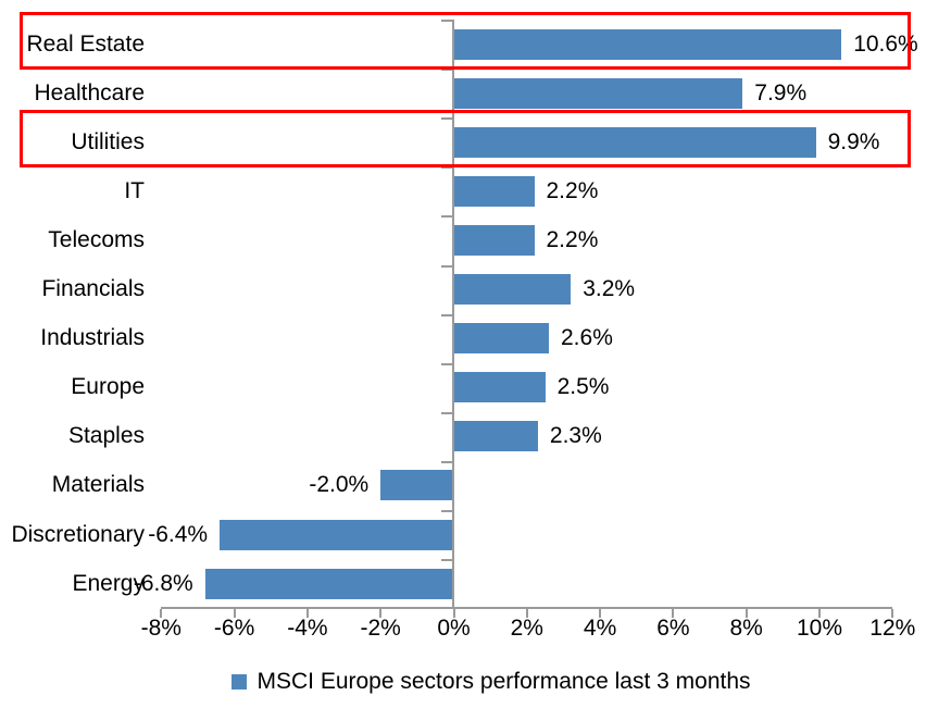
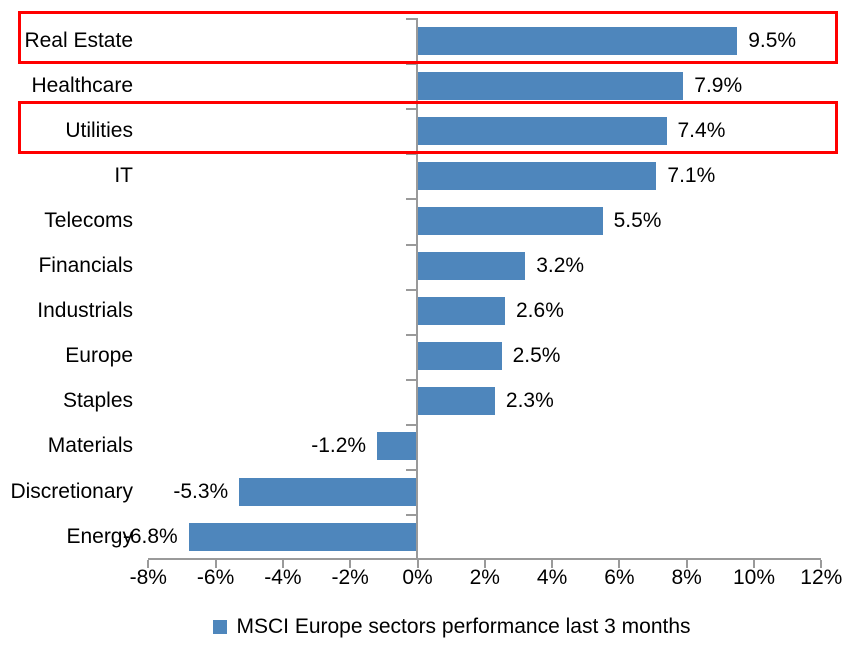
Real Estate: 10.6% -> 9.5%
Utilities: 9.9% -> 7.4%
IT: 2.2% -> 7.1%
Telecoms: 2.2% -> 5.5%
Materials: -2.0% -> -1.2%
Discretionary: -6.4% -> -5.3%
